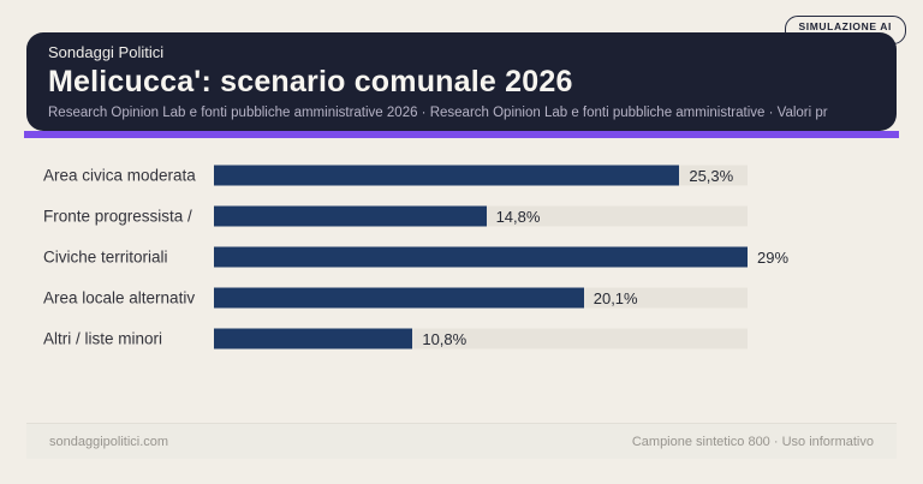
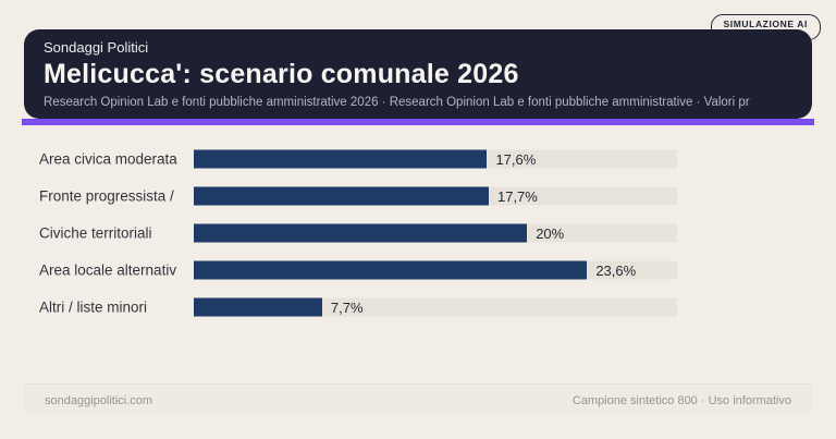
Area civica moderata: 25,3% -> 17,6%
Fronte progressista /: 14,8% -> 17,7%
Civiche territoriali: 29% -> 20%
Area locale alternativ: 20,1% -> 23,6%
Altri / liste minori: 10,8% -> 7,7%
